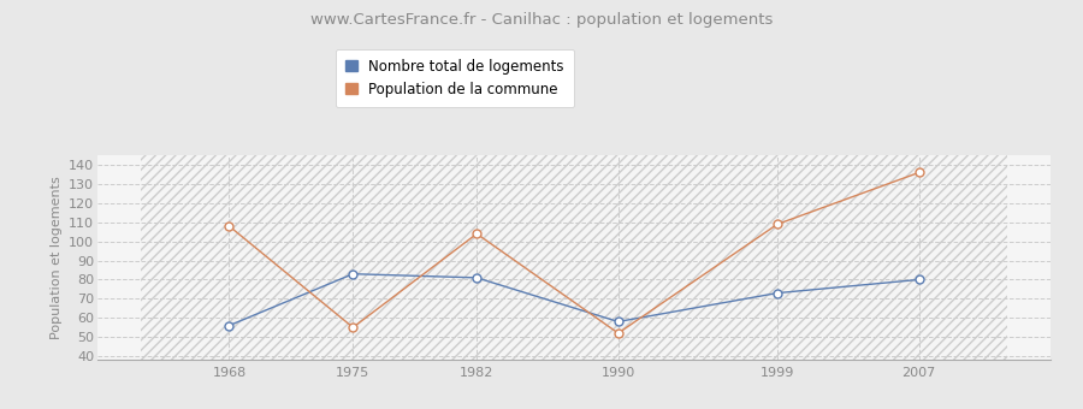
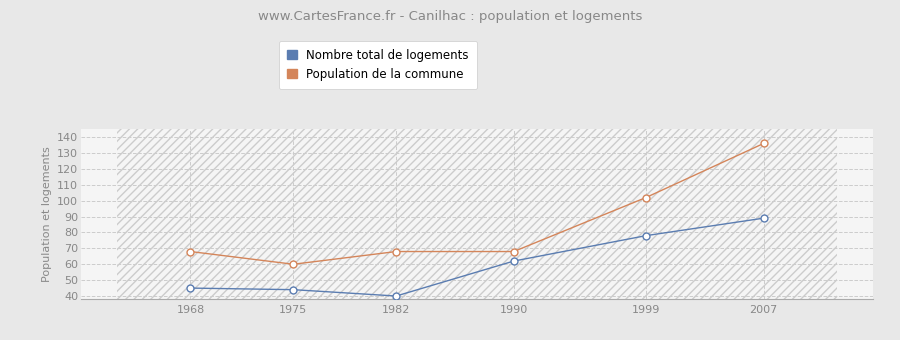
Nombre total de logements/1968: 56 -> 45
Population de la commune/1968: 108 -> 68
Nombre total de logements/1975: 83 -> 44
Population de la commune/1975: 55 -> 60
Nombre total de logements/1982: 81 -> 40
Population de la commune/1982: 104 -> 68
Nombre total de logements/1990: 58 -> 62
Population de la commune/1990: 52 -> 68
Nombre total de logements/1999: 73 -> 78
Population de la commune/1999: 109 -> 102
Nombre total de logements/2007: 80 -> 89
